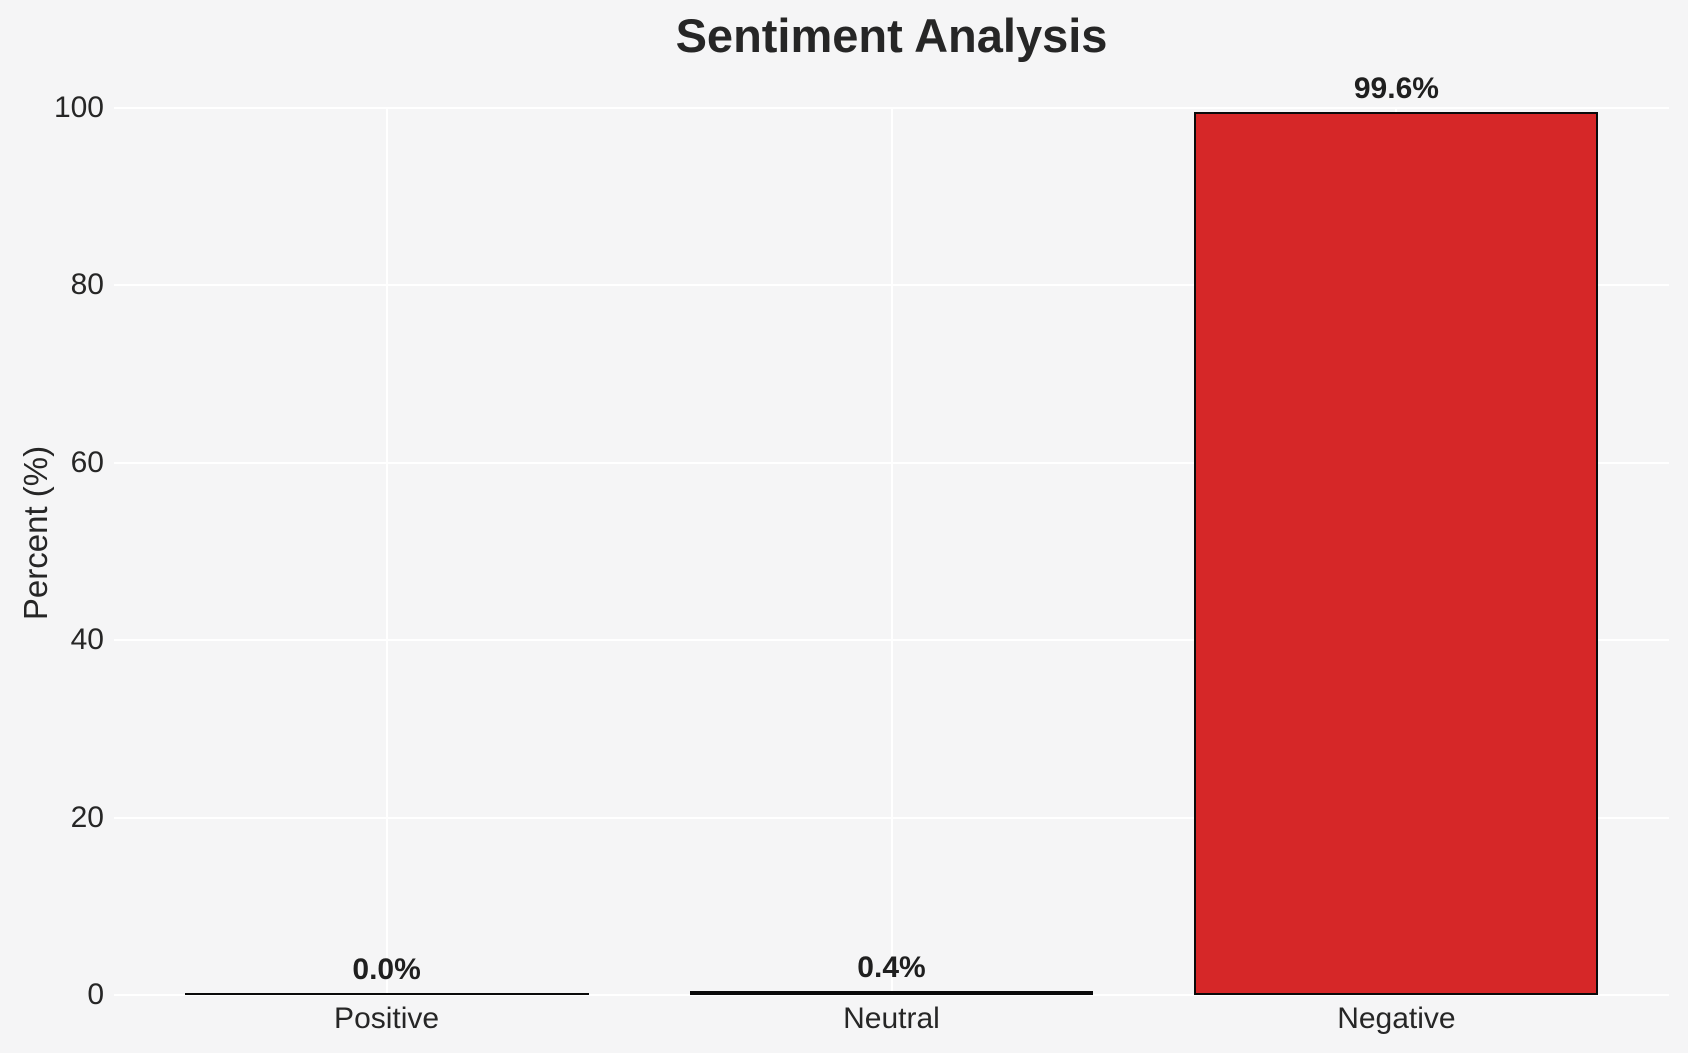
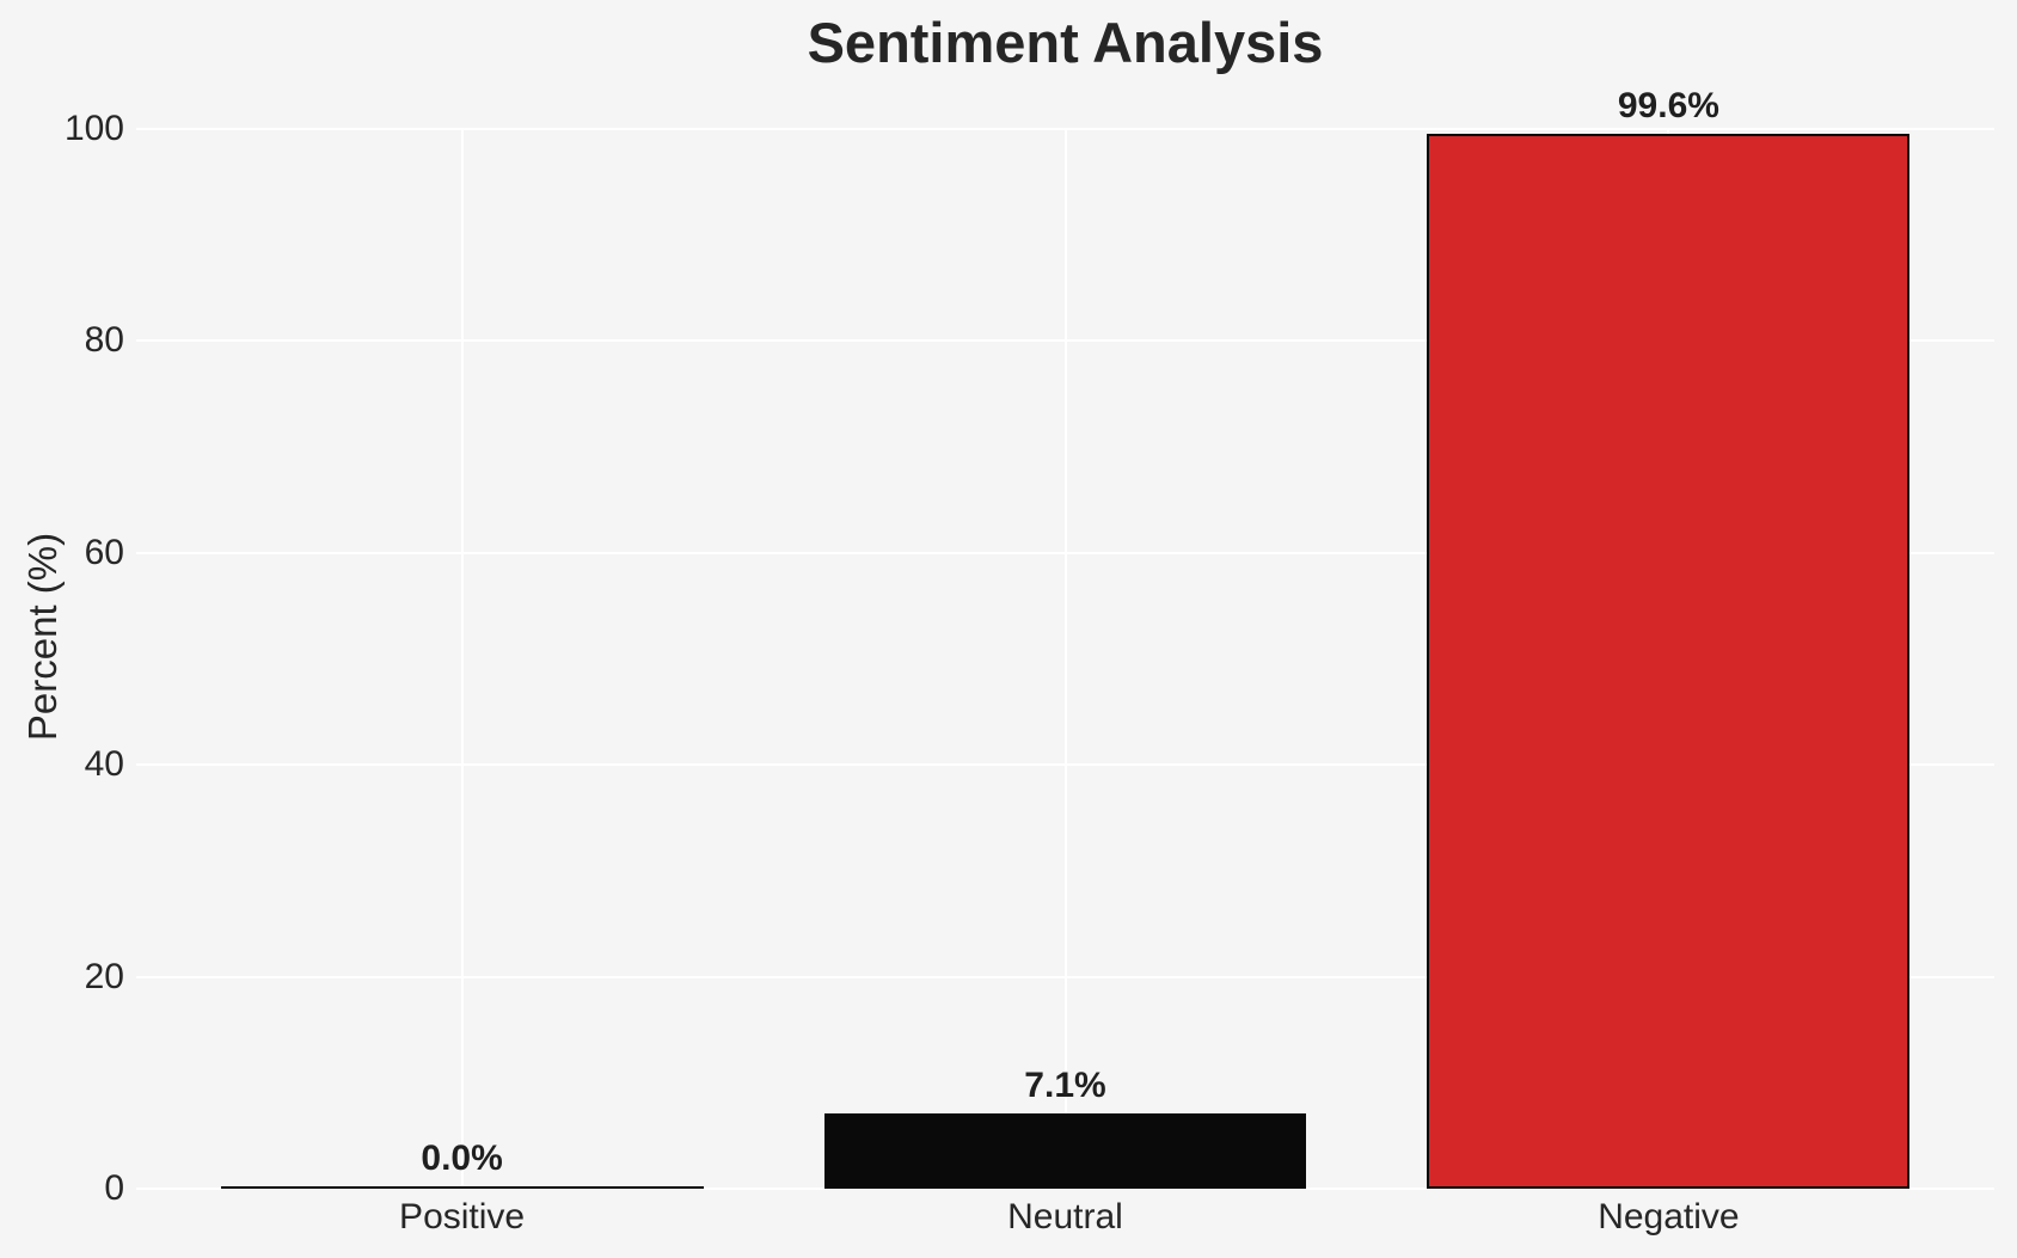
Neutral: 0.4% -> 7.1%
